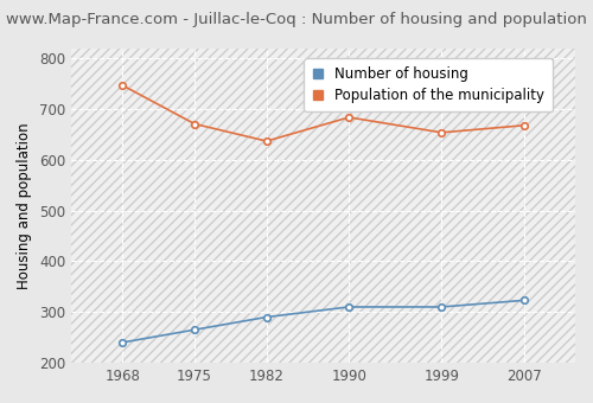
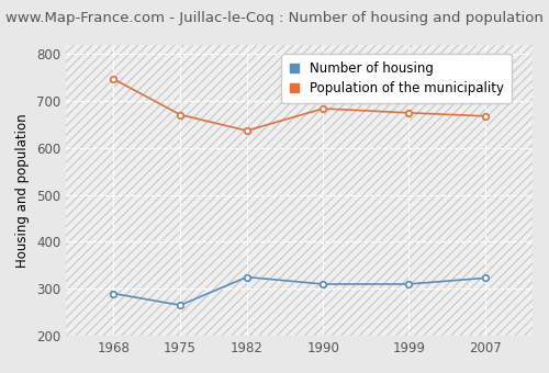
Number of housing/1968: 240 -> 290
Number of housing/1982: 290 -> 325
Population of the municipality/1999: 654 -> 675
